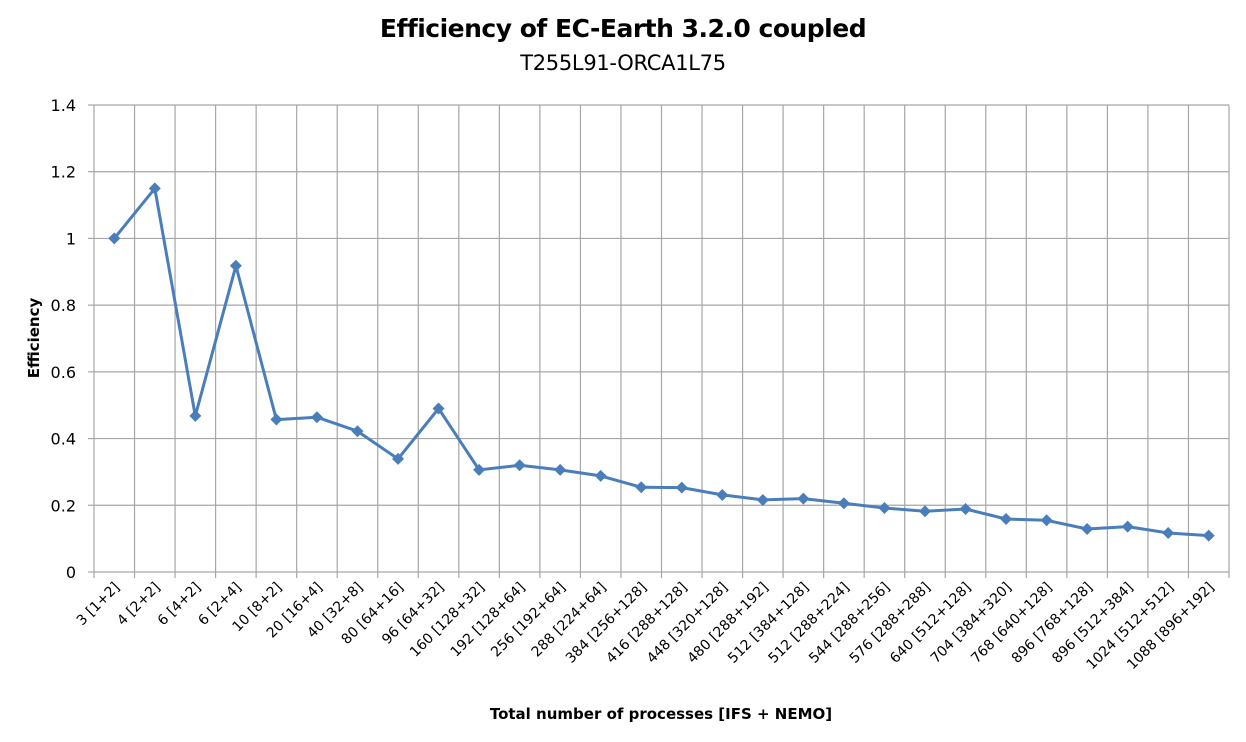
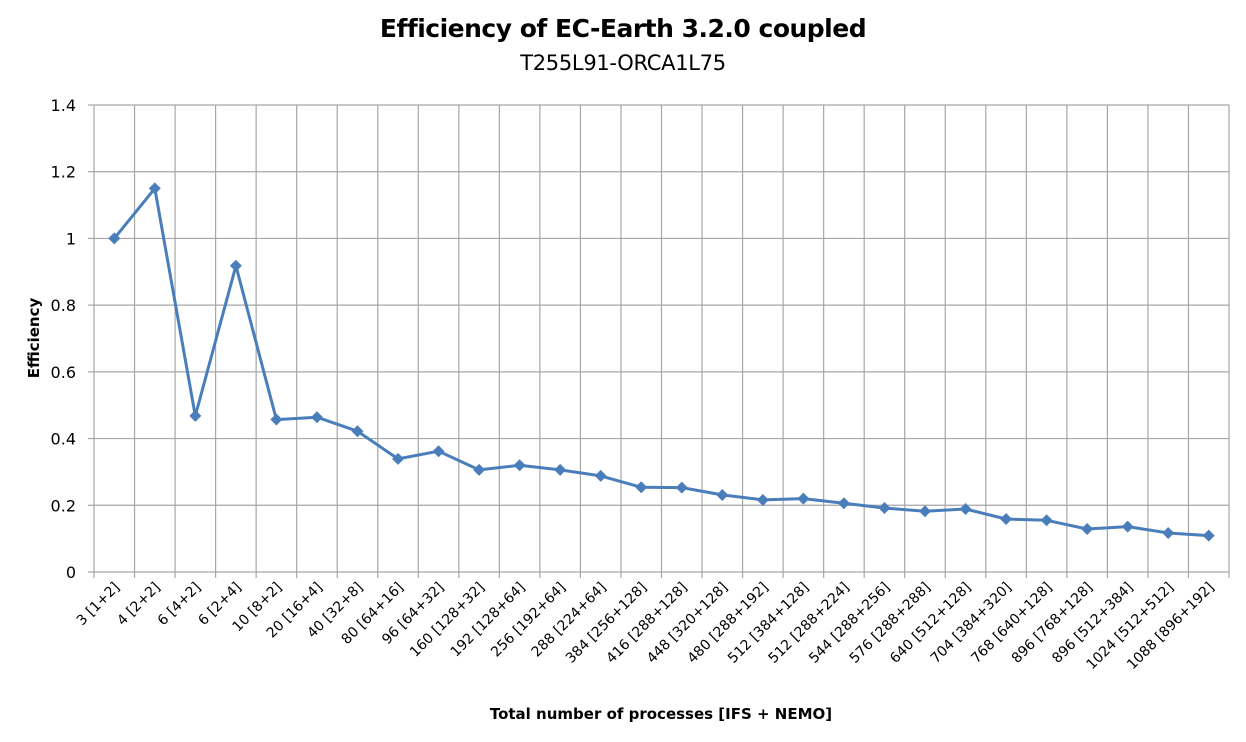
96 [64+32]: 0.49 -> 0.36
